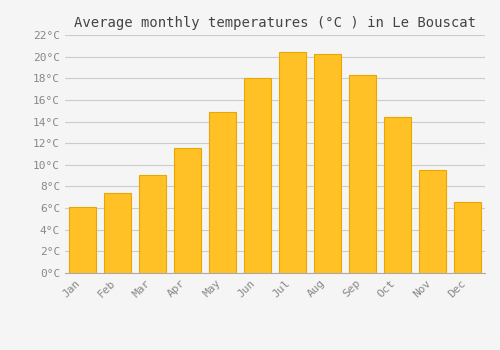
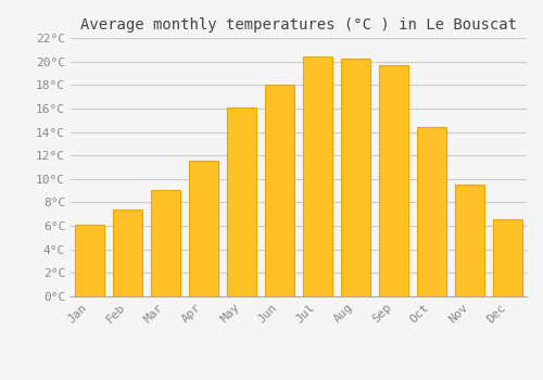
May: 14.9°C -> 16.1°C
Sep: 18.3°C -> 19.7°C
